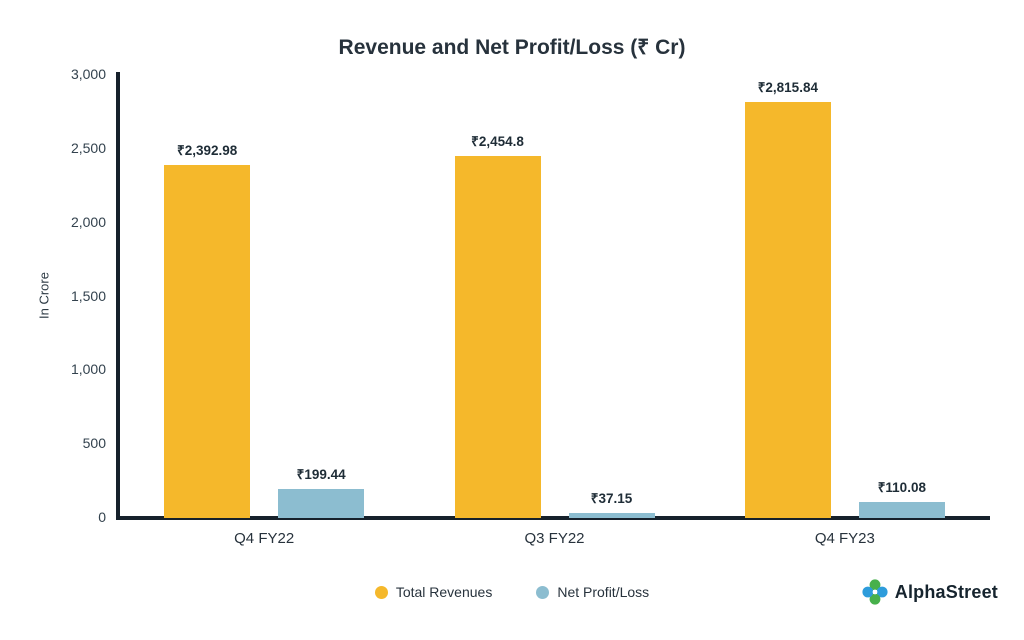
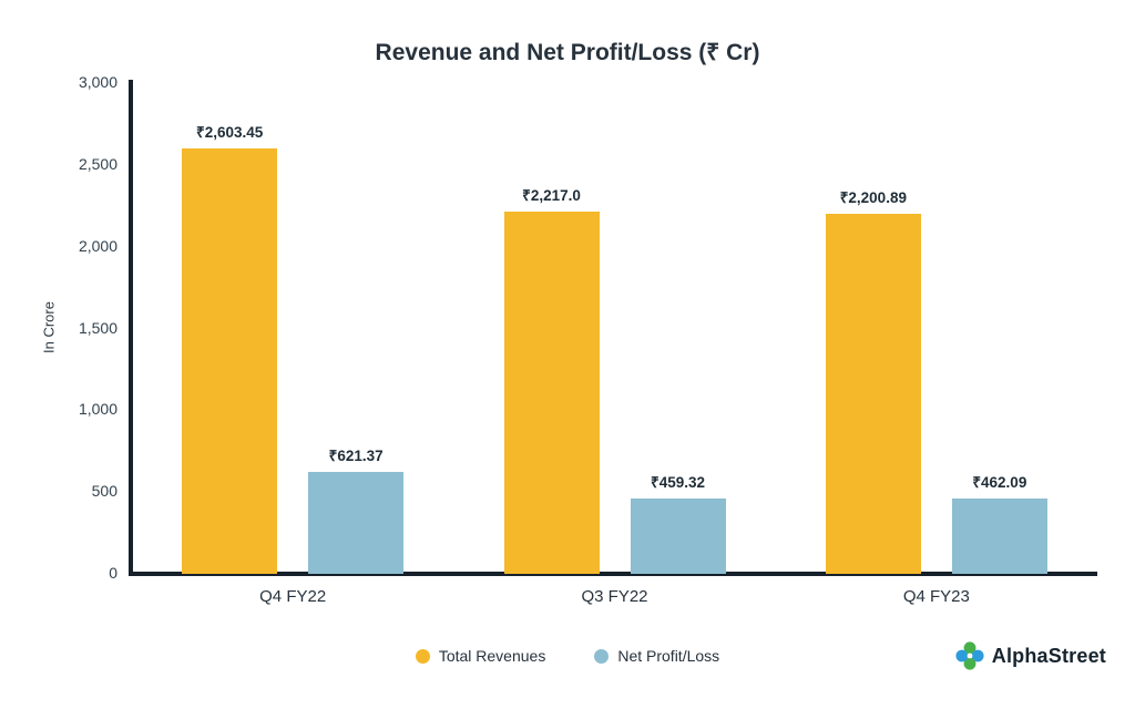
Total Revenues/Q4 FY22: 2,392.98 -> 2,603.45
Net Profit/Loss/Q4 FY22: 199.44 -> 621.37
Total Revenues/Q3 FY22: 2,454.8 -> 2,217.0
Net Profit/Loss/Q3 FY22: 37.15 -> 459.32
Total Revenues/Q4 FY23: 2,815.84 -> 2,200.89
Net Profit/Loss/Q4 FY23: 110.08 -> 462.09
